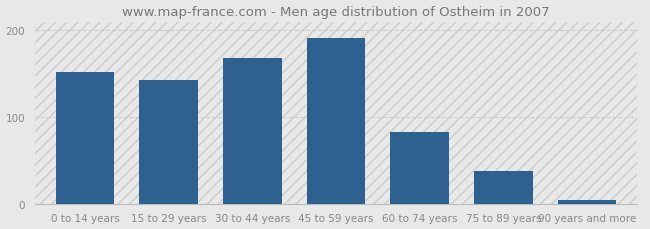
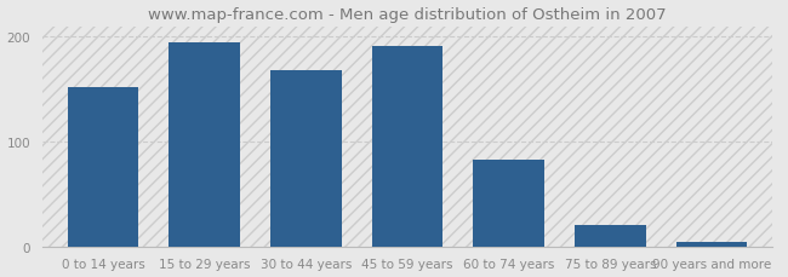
15 to 29 years: 143 -> 194
75 to 89 years: 38 -> 20
